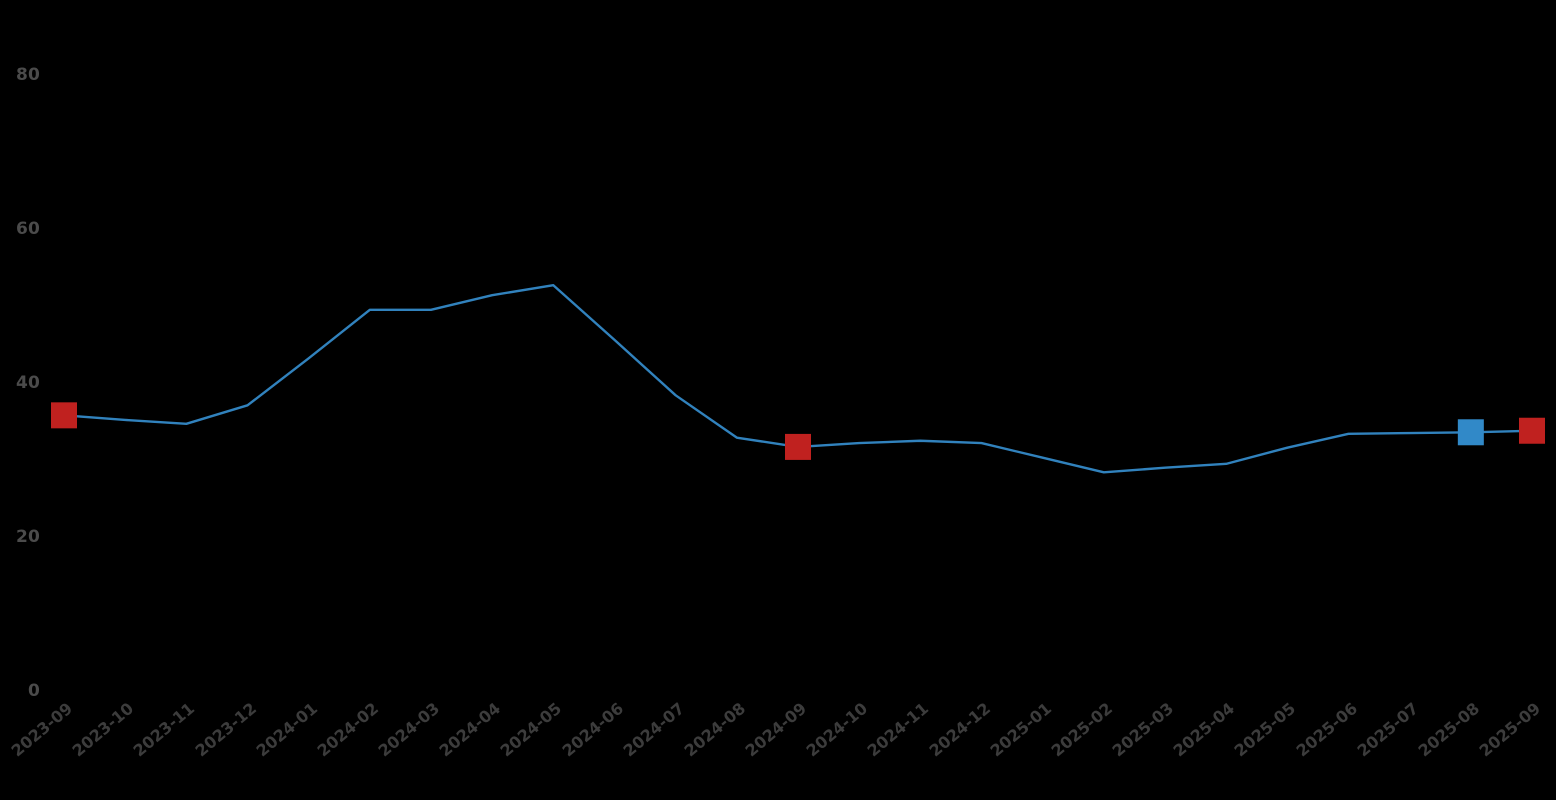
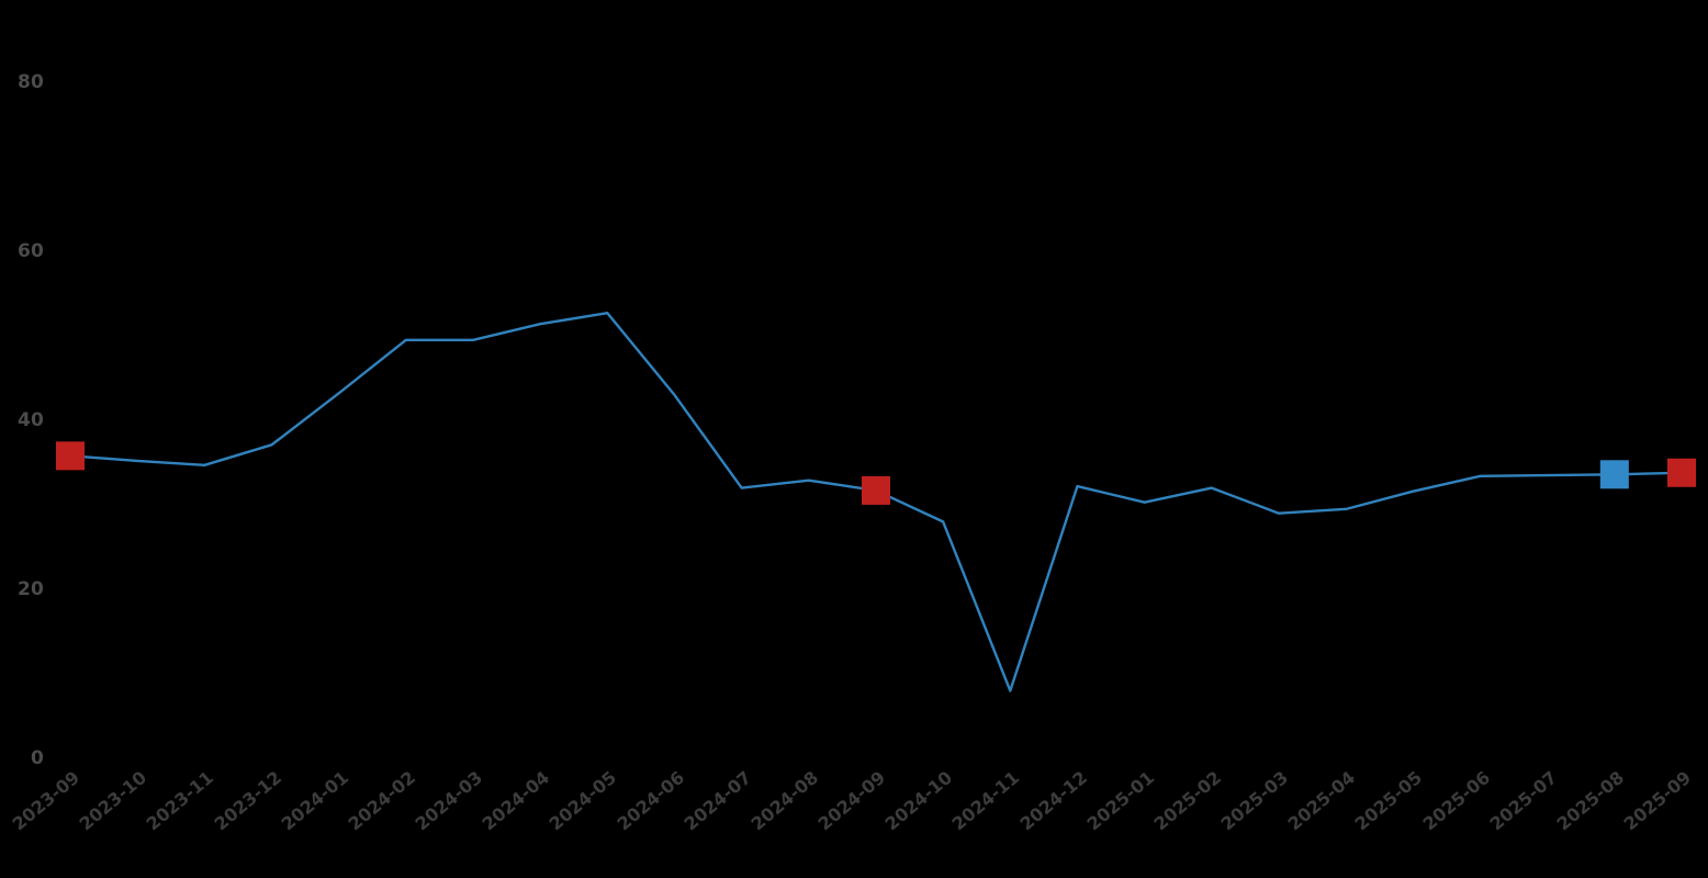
2024-06: 46 -> 43
2024-07: 38 -> 32
2024-10: 32 -> 28
2024-11: 32 -> 8
2025-02: 28 -> 32
